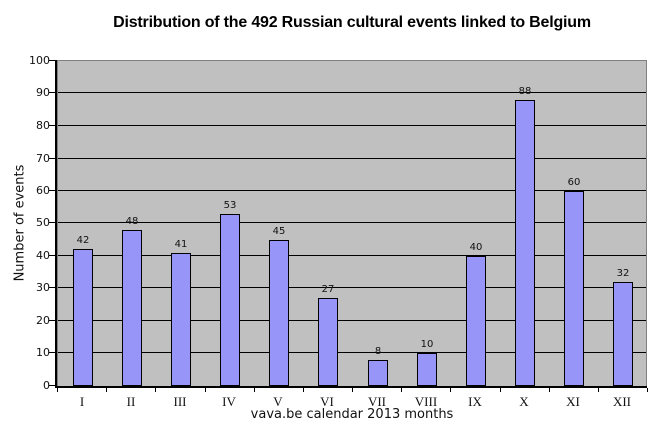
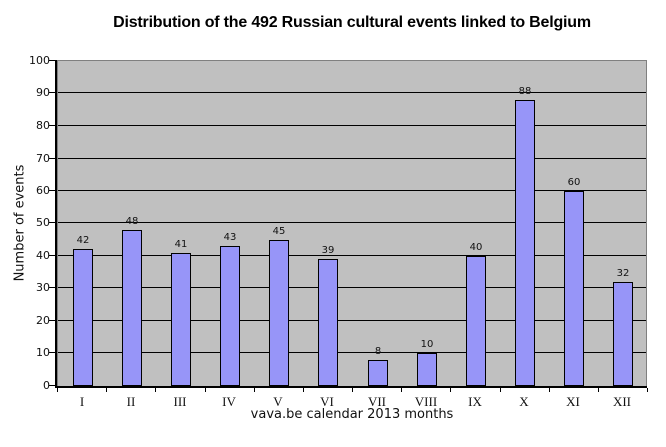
IV: 53 -> 43
VI: 27 -> 39
